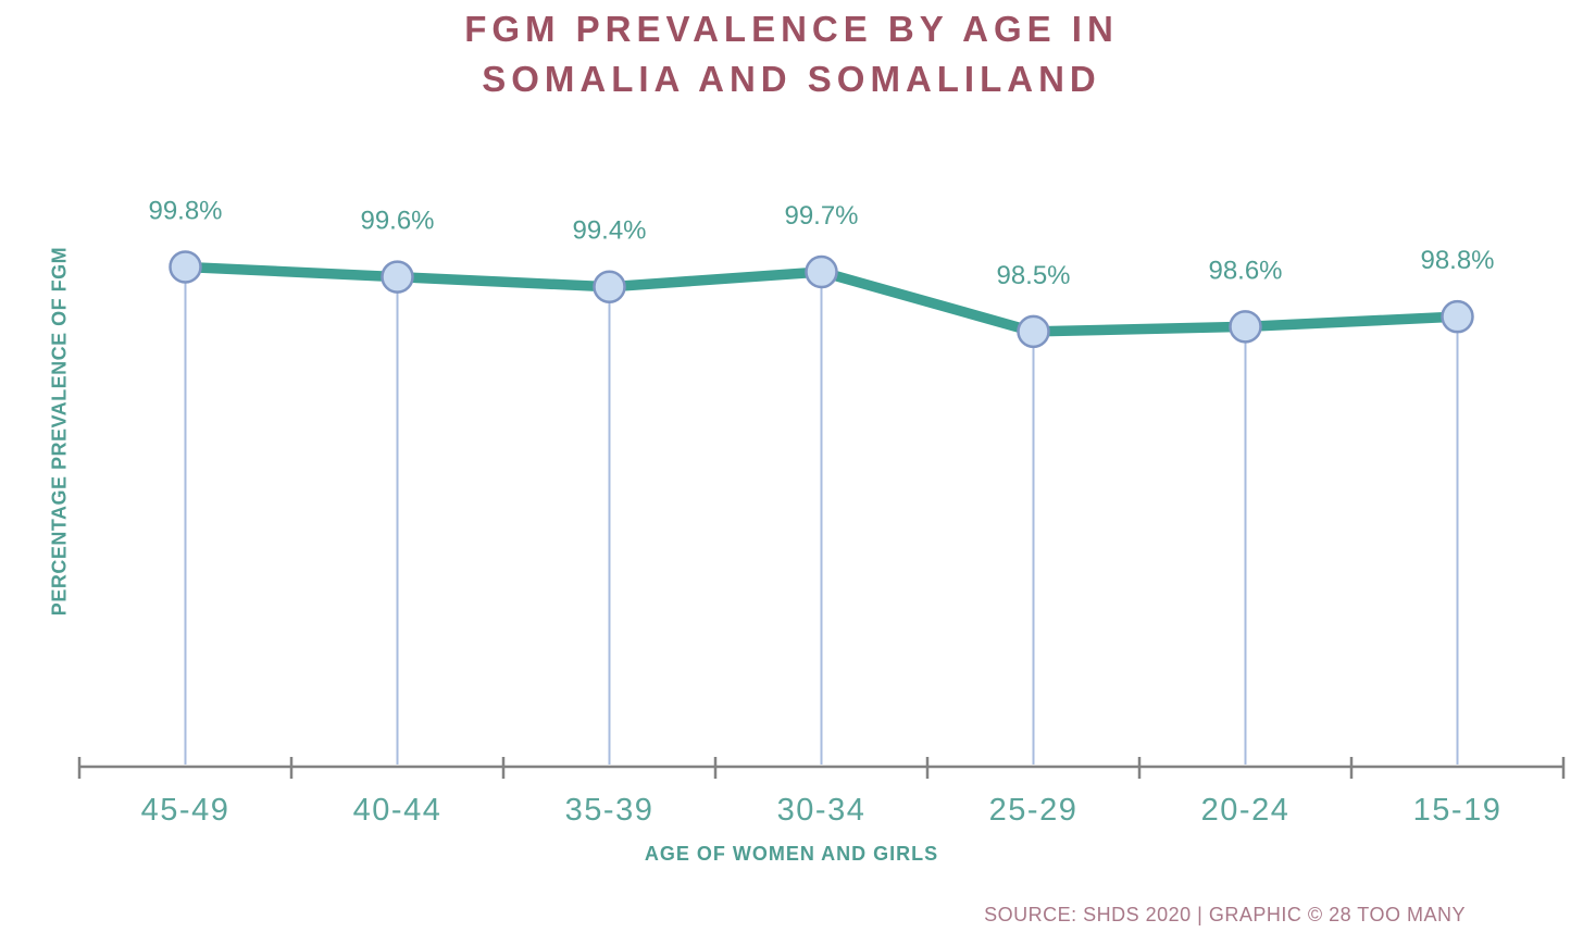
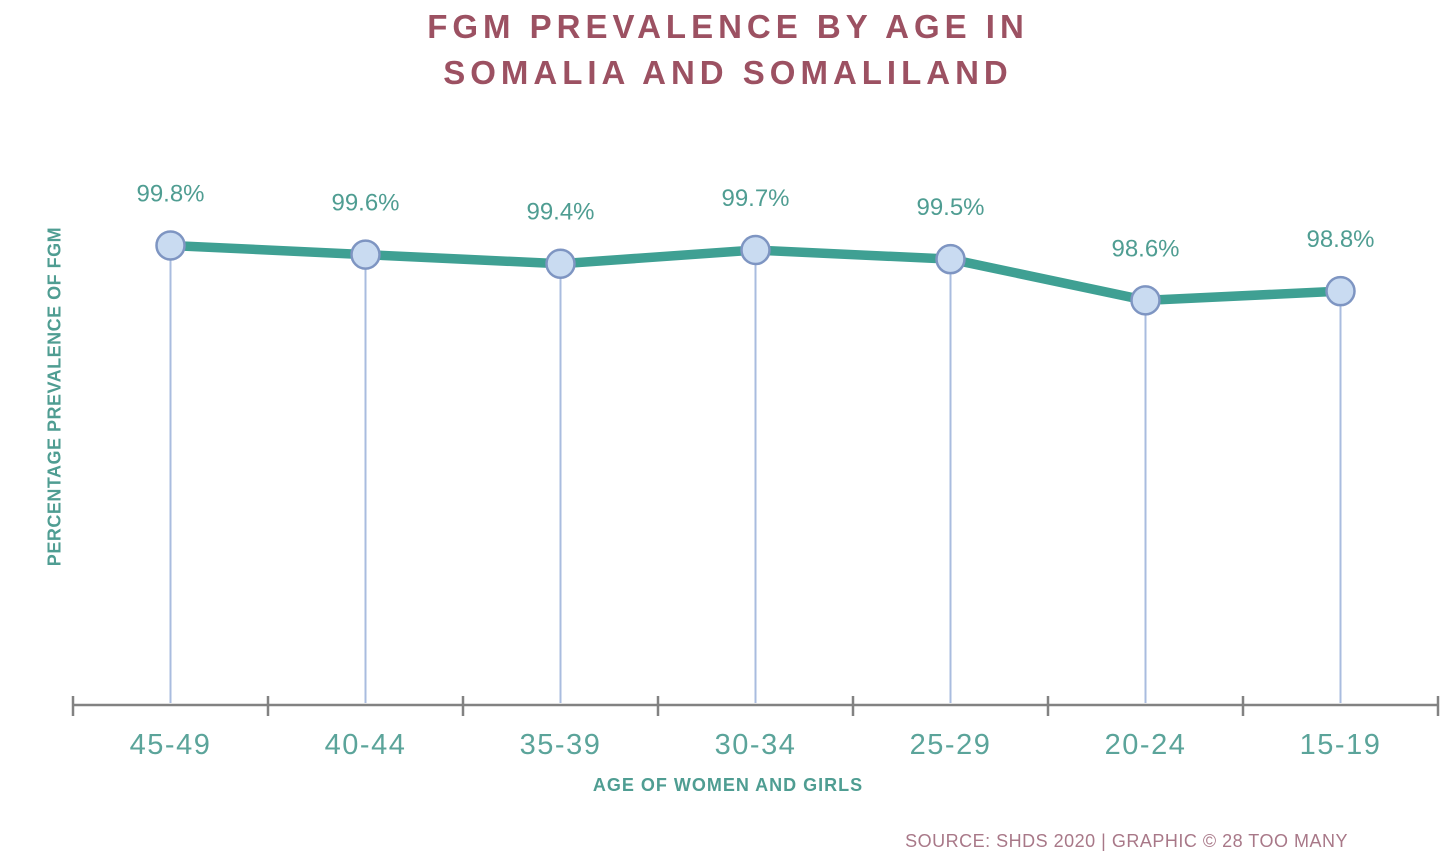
25-29: 98.5% -> 99.5%
